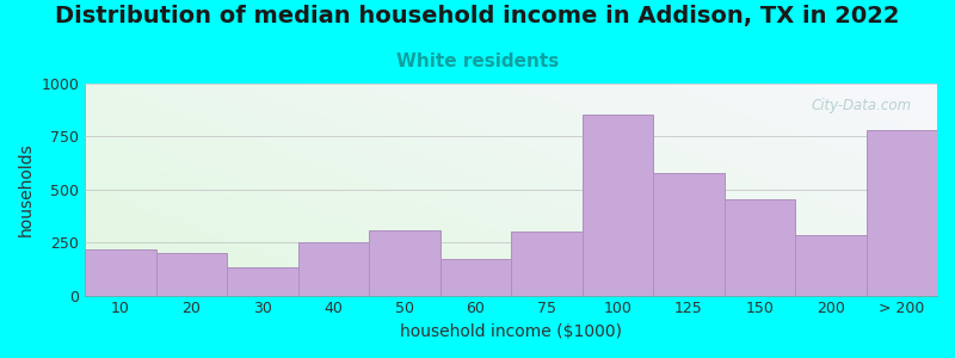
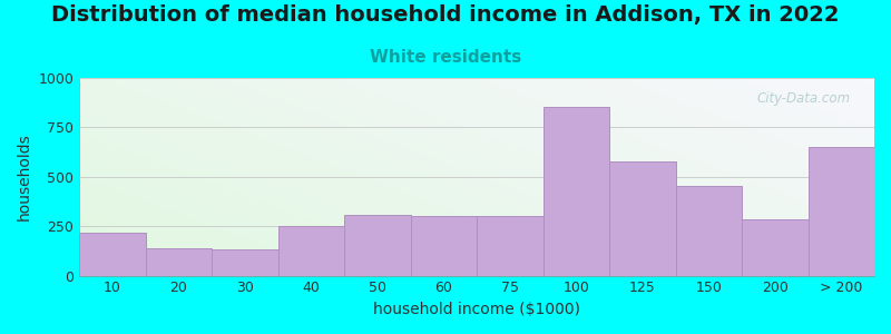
20: 200 -> 140
60: 170 -> 300
> 200: 780 -> 650
